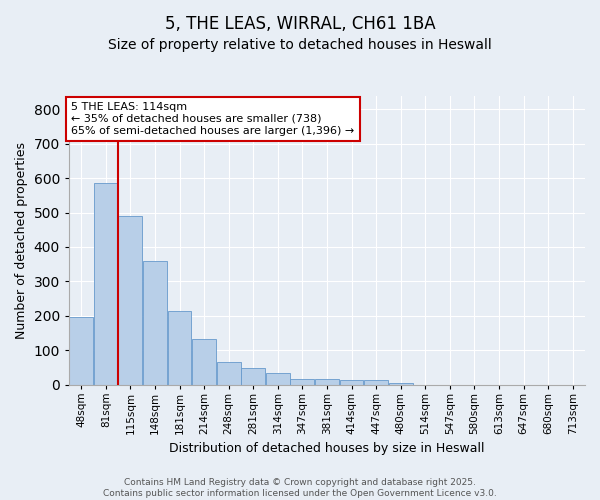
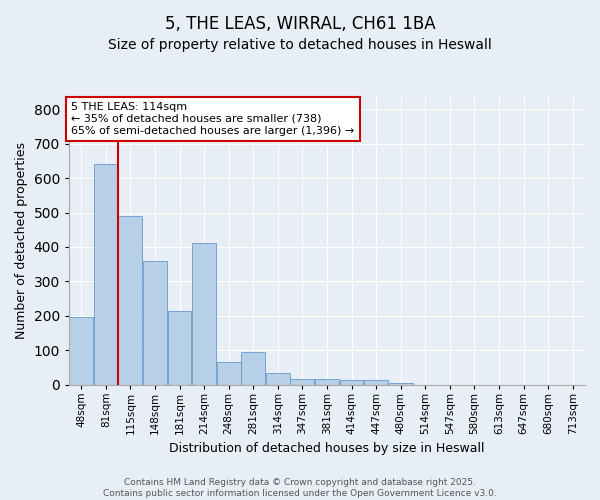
81sqm: 585 -> 640
214sqm: 133 -> 410
281sqm: 47 -> 95
